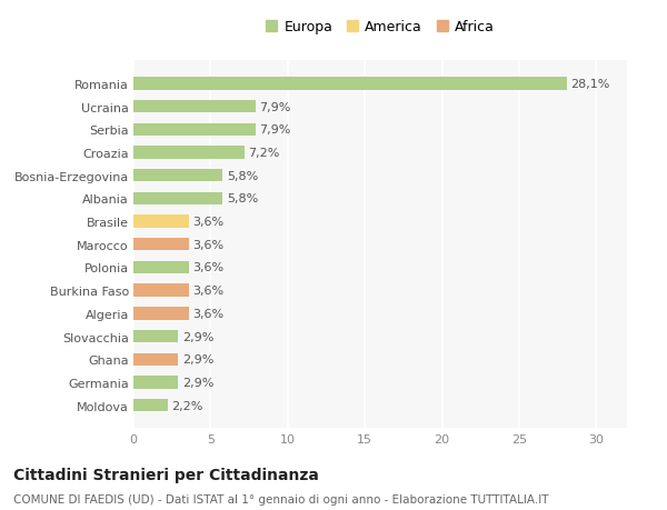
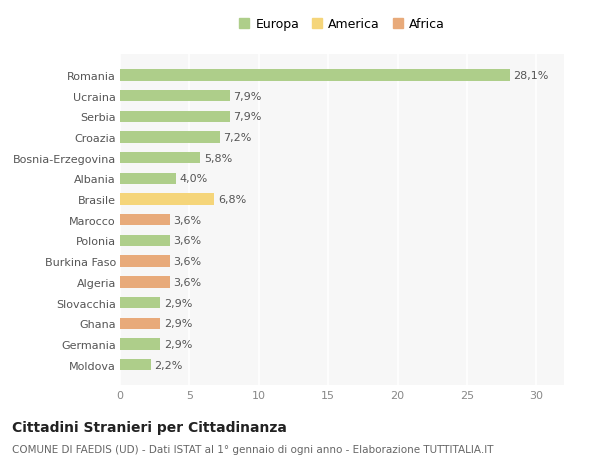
Albania: 5,8% -> 4,0%
Brasile: 3,6% -> 6,8%
